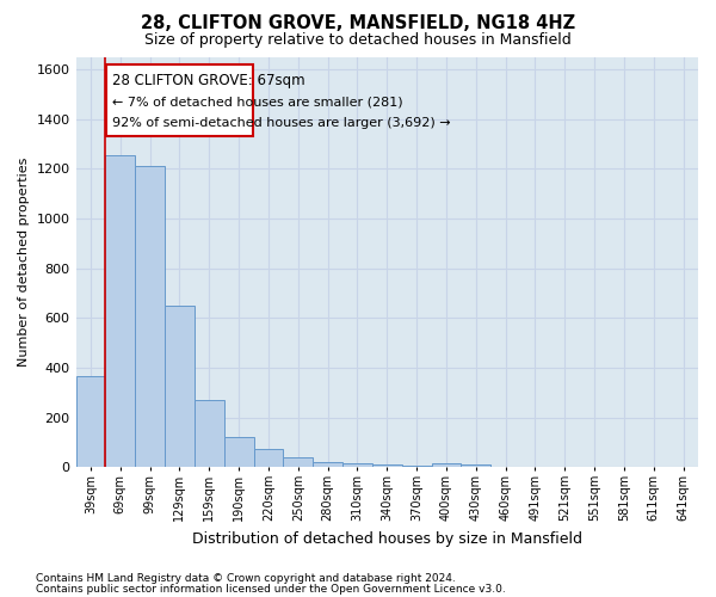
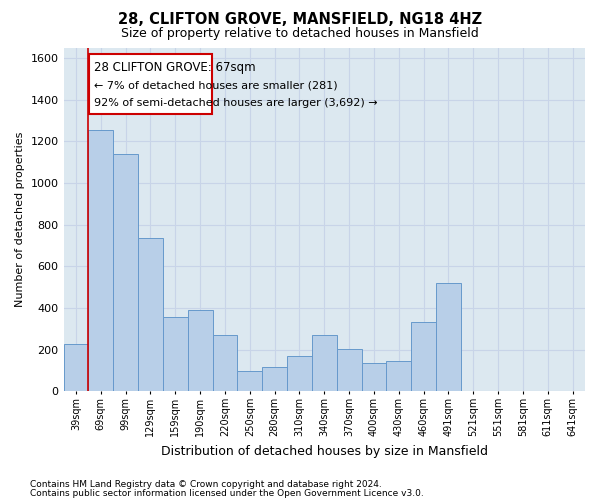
39sqm: 365 -> 225
99sqm: 1210 -> 1140
129sqm: 650 -> 735
159sqm: 270 -> 355
190sqm: 120 -> 390
220sqm: 75 -> 270
250sqm: 40 -> 95
280sqm: 20 -> 115
310sqm: 15 -> 170
340sqm: 10 -> 270
370sqm: 5 -> 205
400sqm: 15 -> 135
430sqm: 10 -> 145
460sqm: 2 -> 330
491sqm: 2 -> 520
